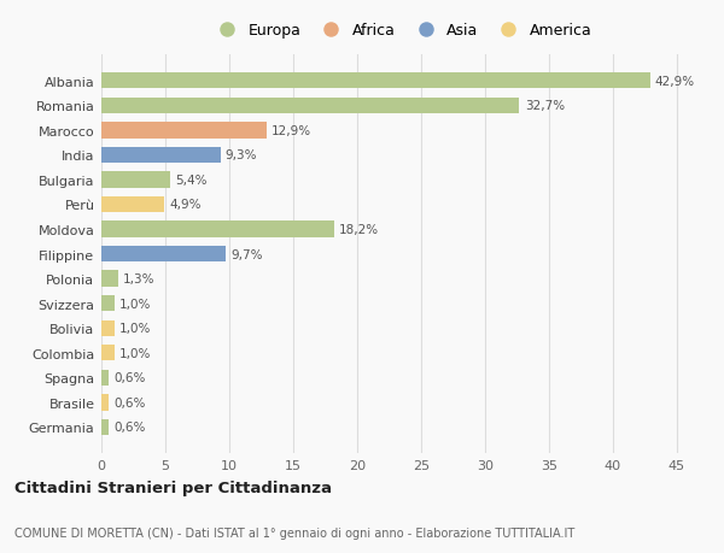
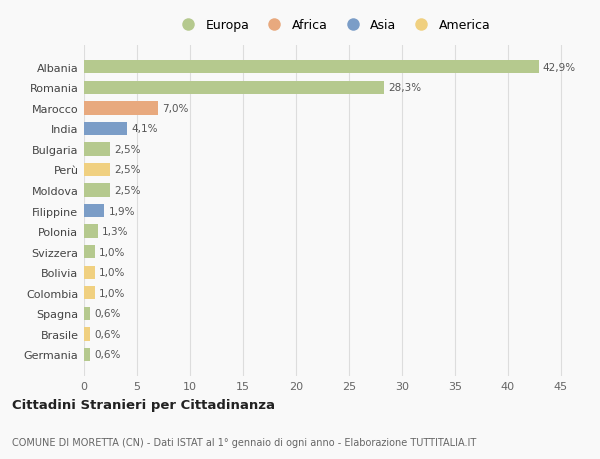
Romania: 32,7% -> 28,3%
Marocco: 12,9% -> 7,0%
India: 9,3% -> 4,1%
Bulgaria: 5,4% -> 2,5%
Perù: 4,9% -> 2,5%
Moldova: 18,2% -> 2,5%
Filippine: 9,7% -> 1,9%
